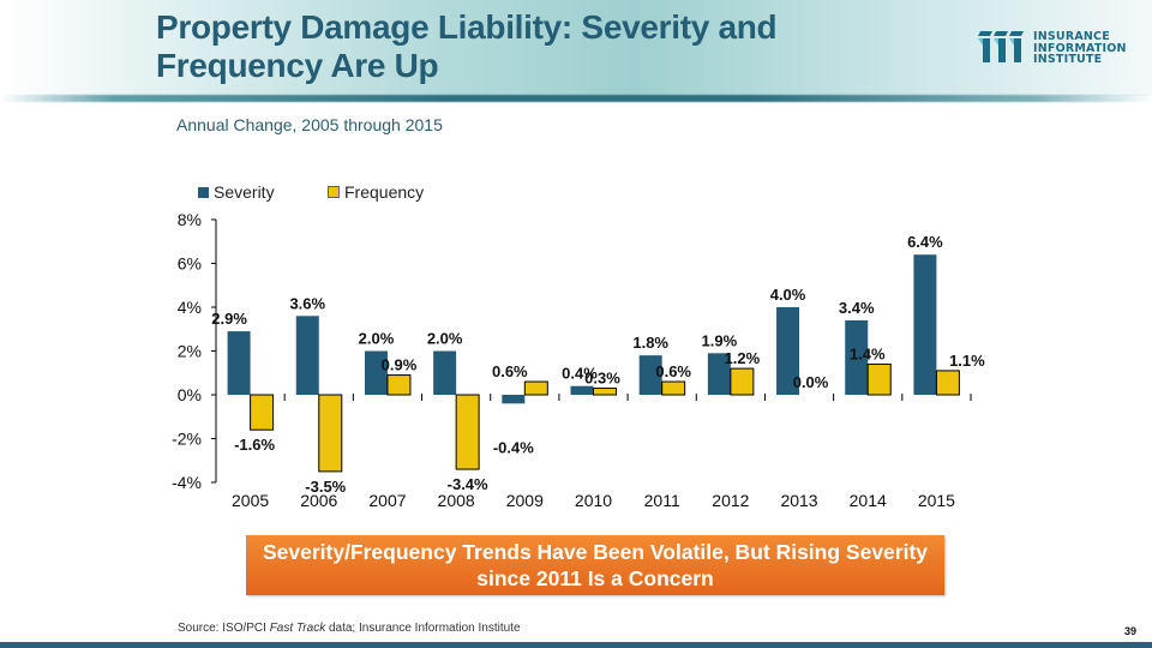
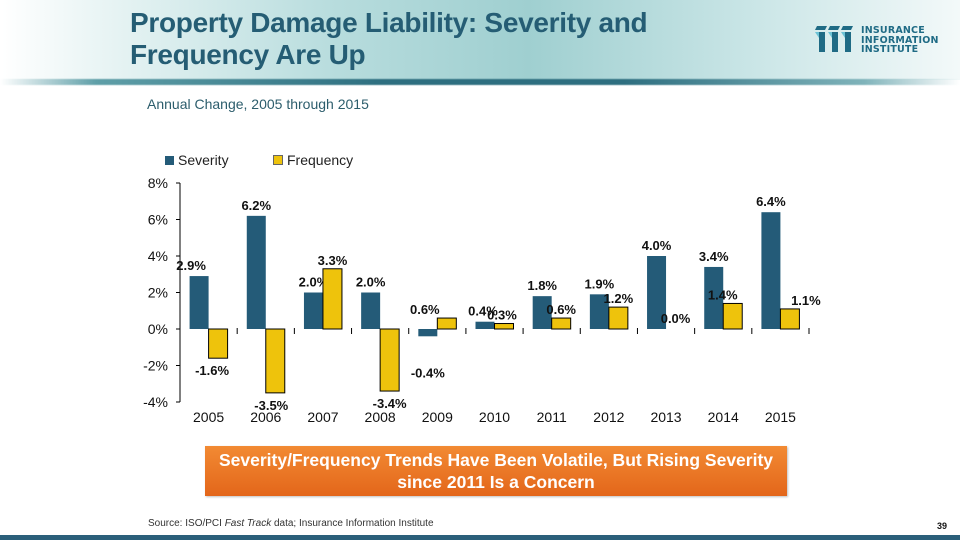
Severity/2006: 3.6% -> 6.2%
Frequency/2007: 0.9% -> 3.3%
